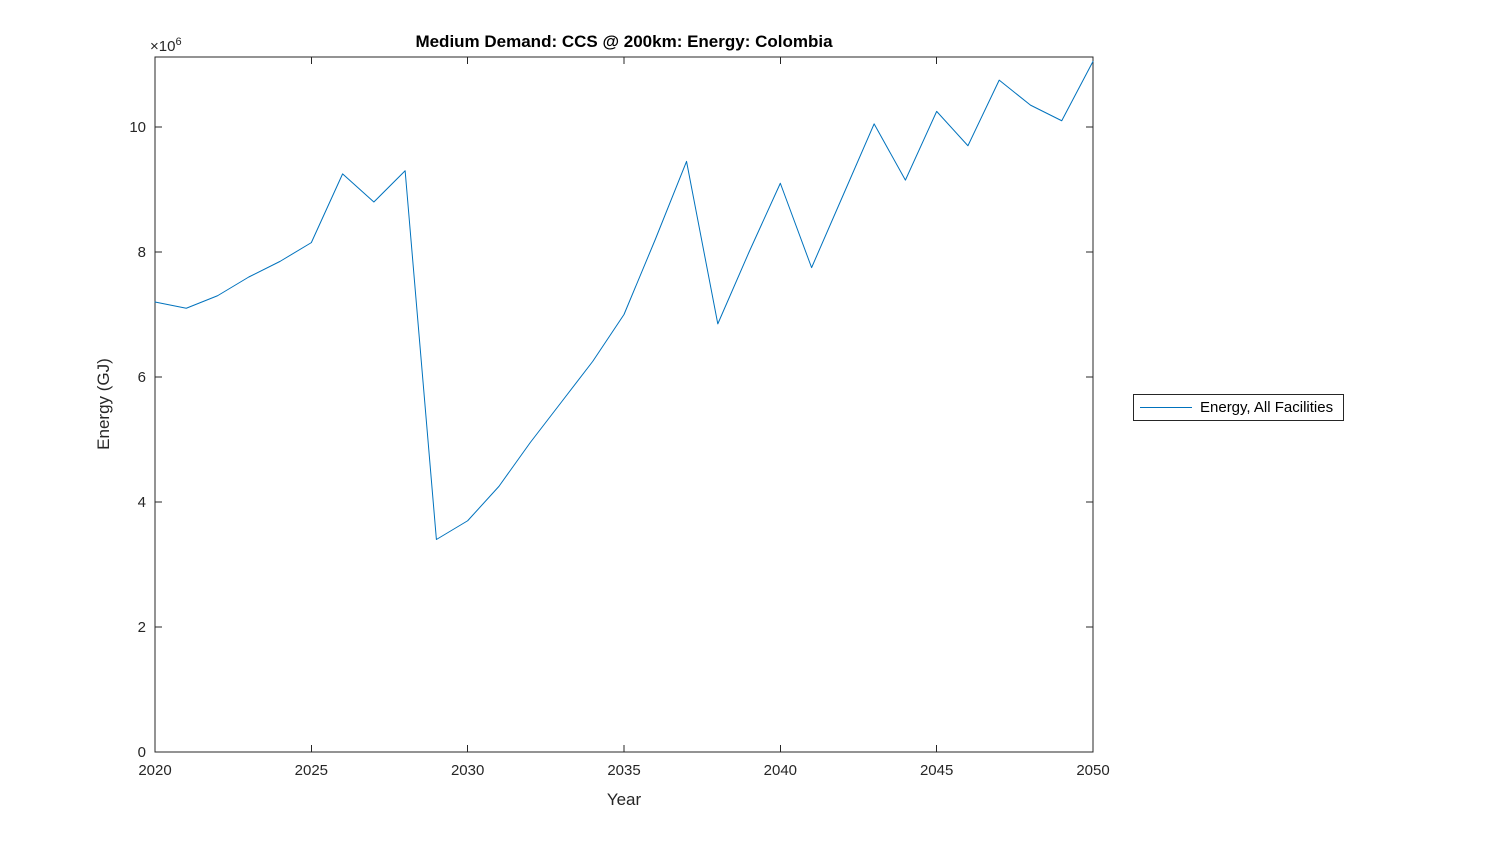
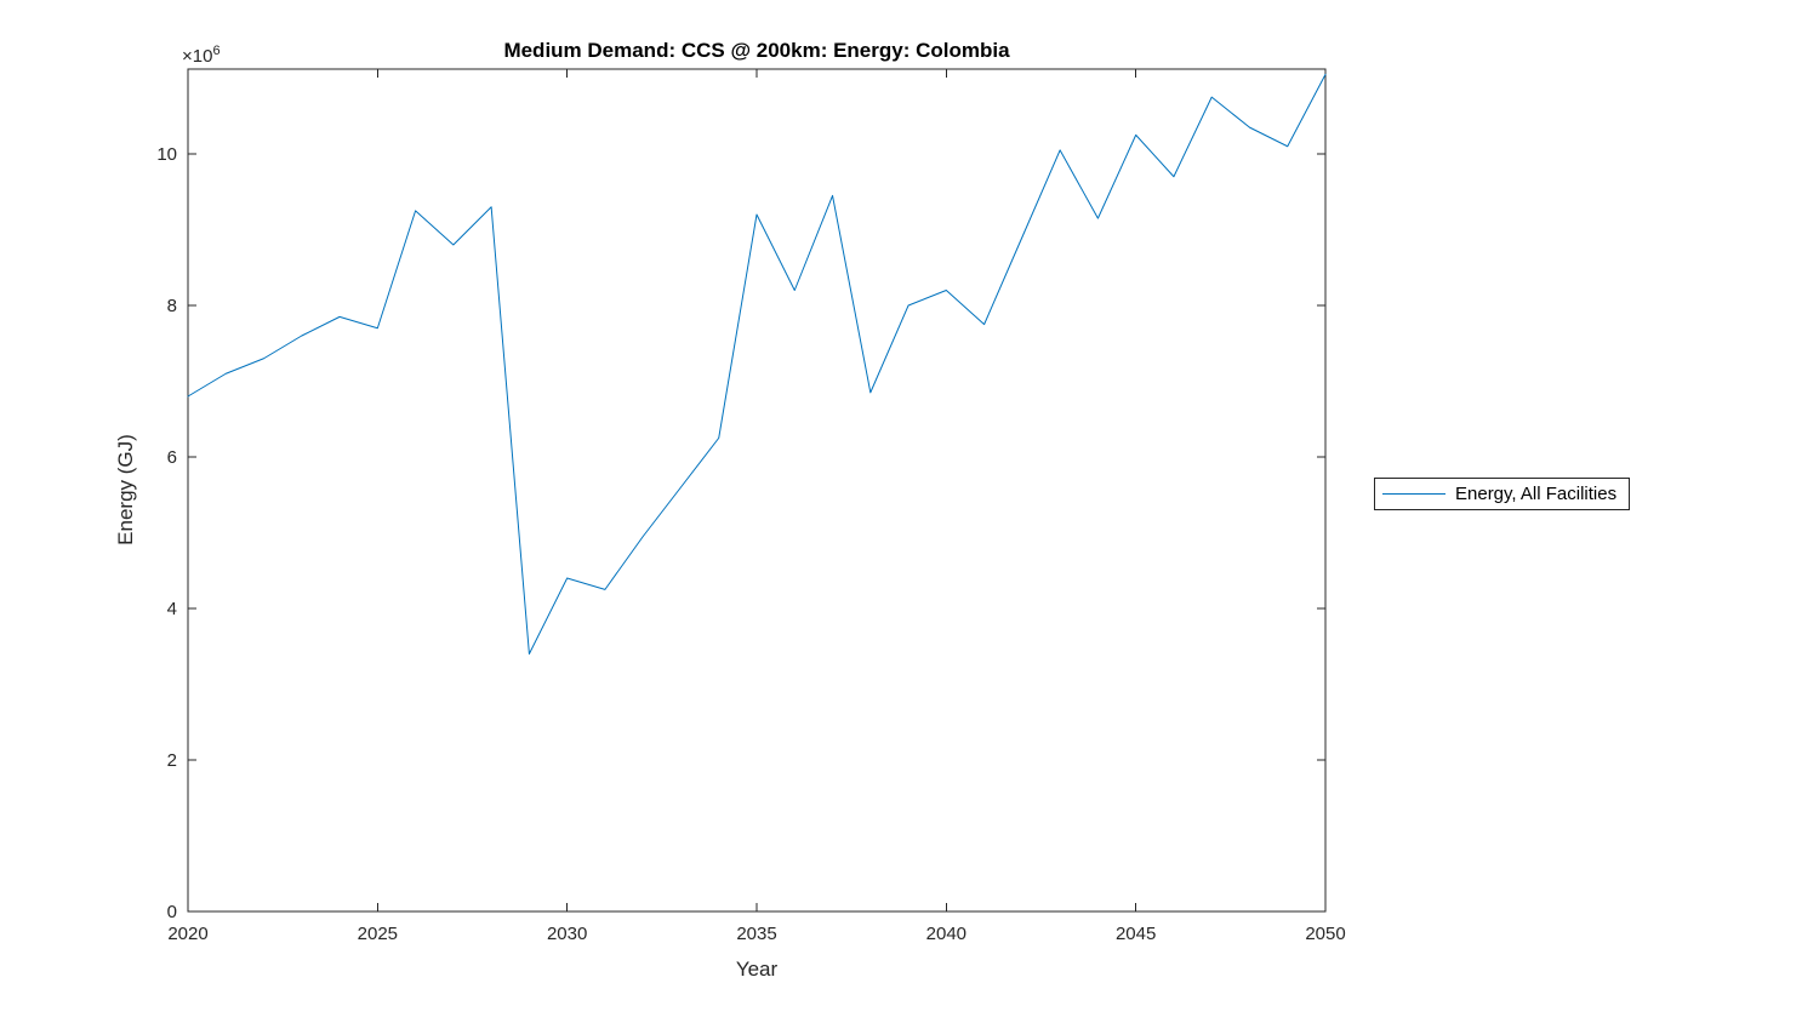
2020: 7.2 -> 6.8
2025: 8.2 -> 7.7
2030: 3.7 -> 4.4
2035: 7.0 -> 9.2
2040: 9.1 -> 8.2
